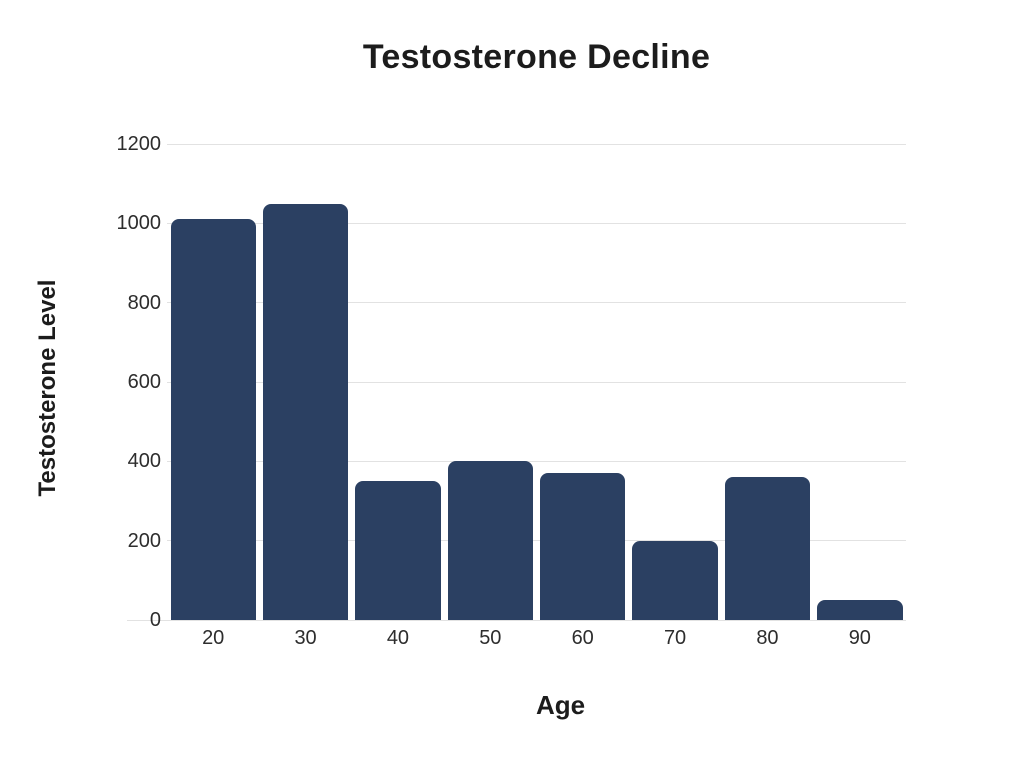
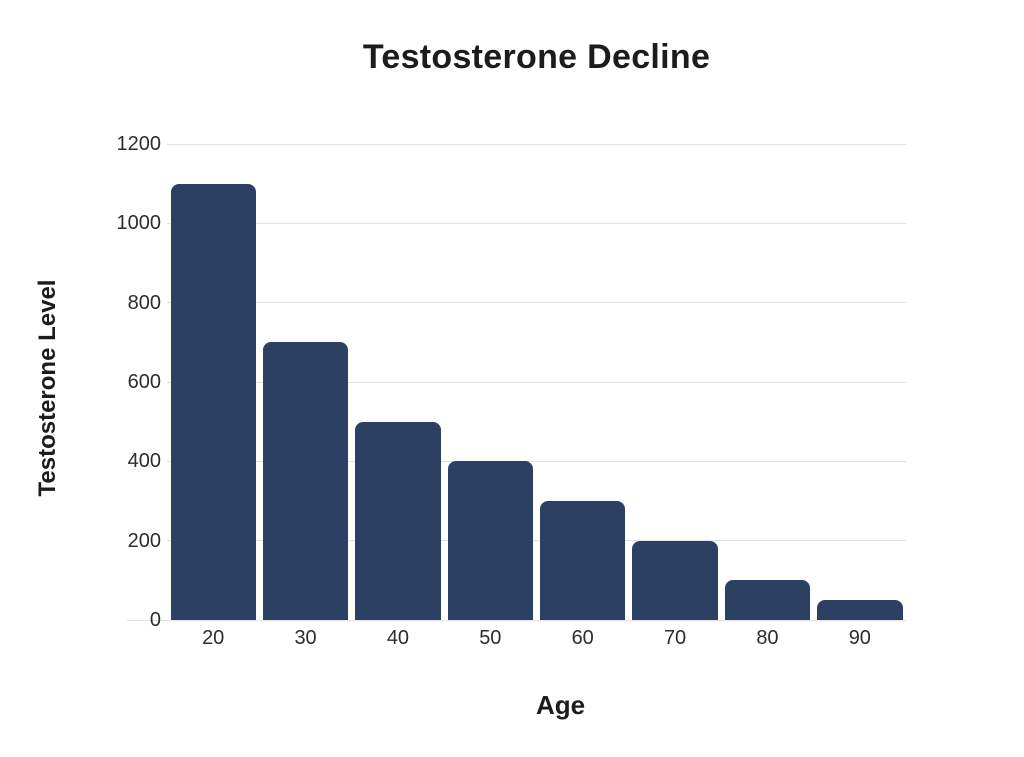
20: 1010 -> 1100
30: 1050 -> 700
40: 350 -> 500
60: 370 -> 300
80: 360 -> 100
